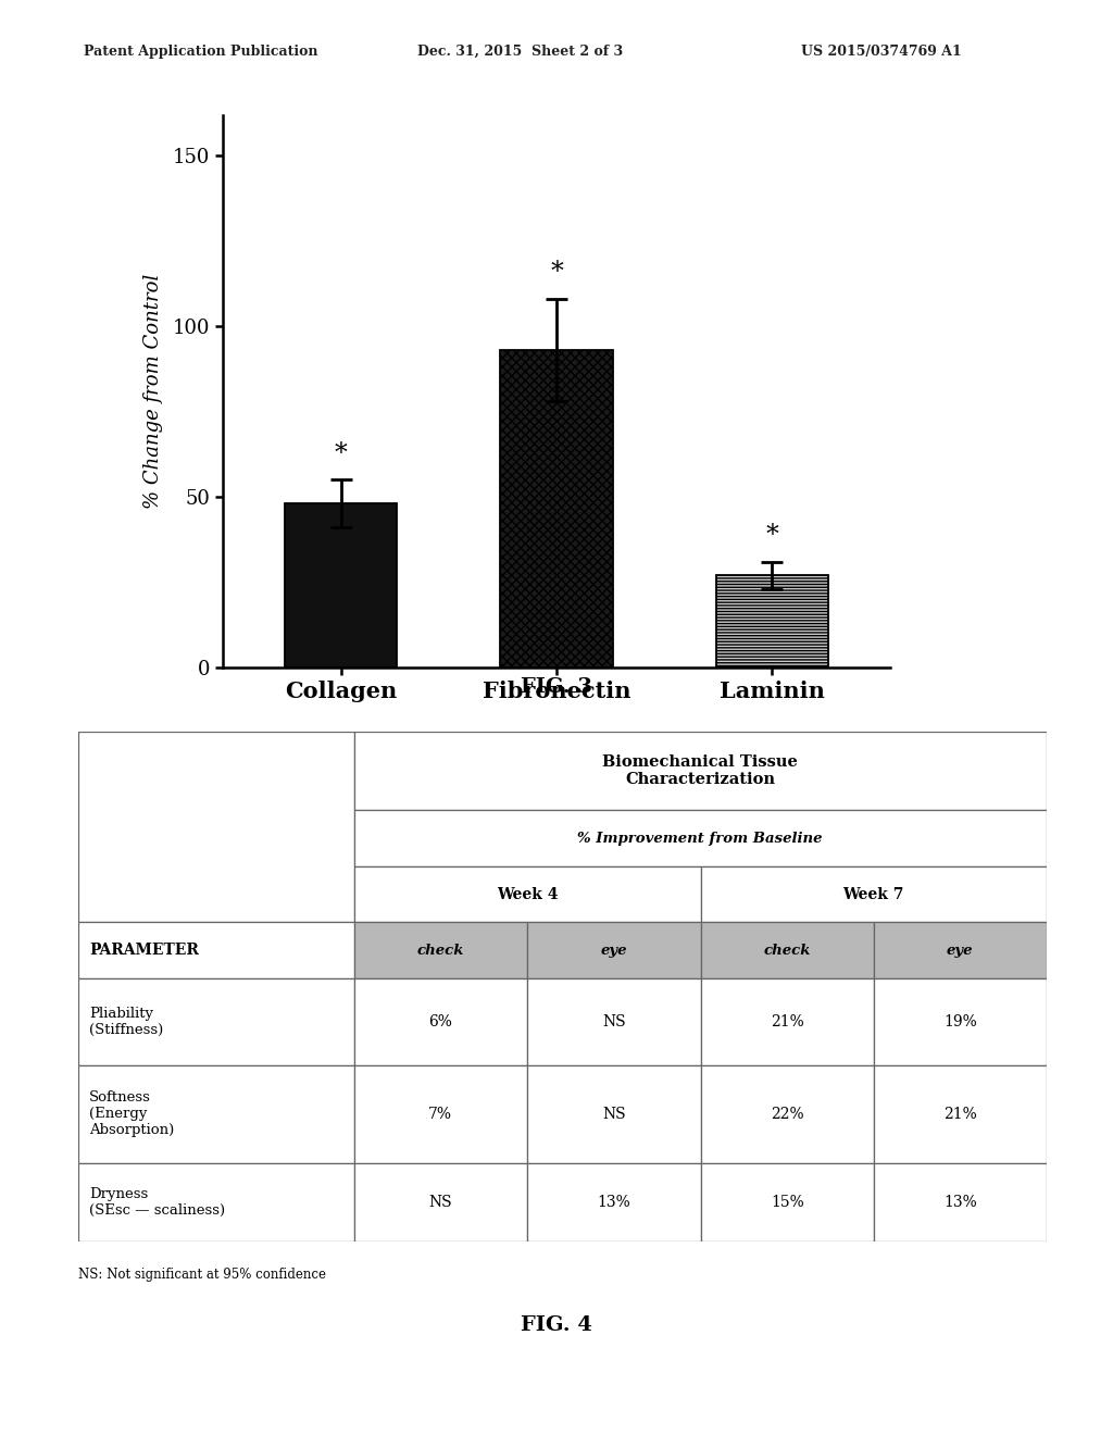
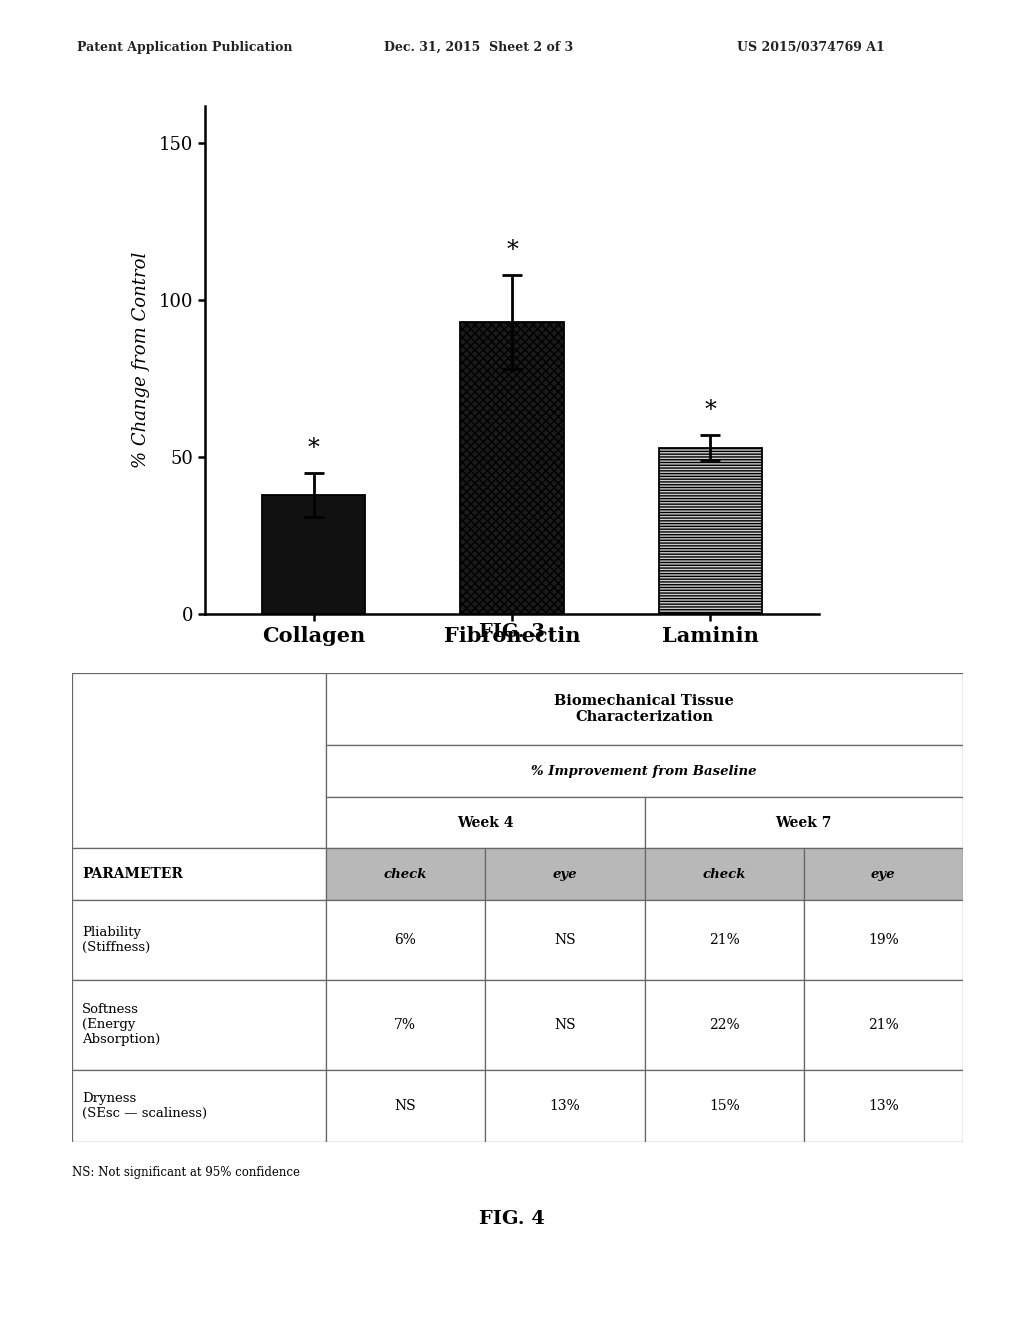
Collagen: 48 -> 38
Laminin: 27 -> 53
